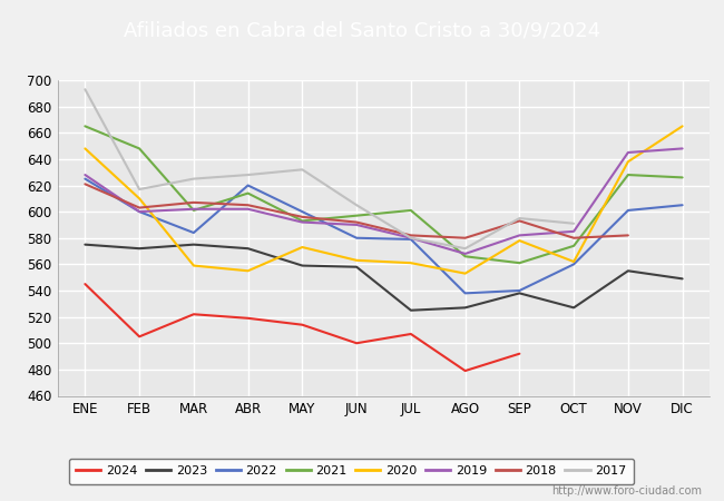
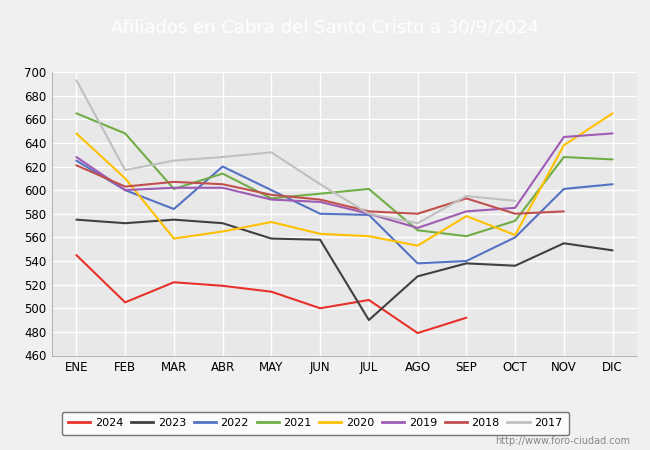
2020/ABR: 555 -> 565
2023/JUL: 525 -> 490
2023/OCT: 527 -> 536
